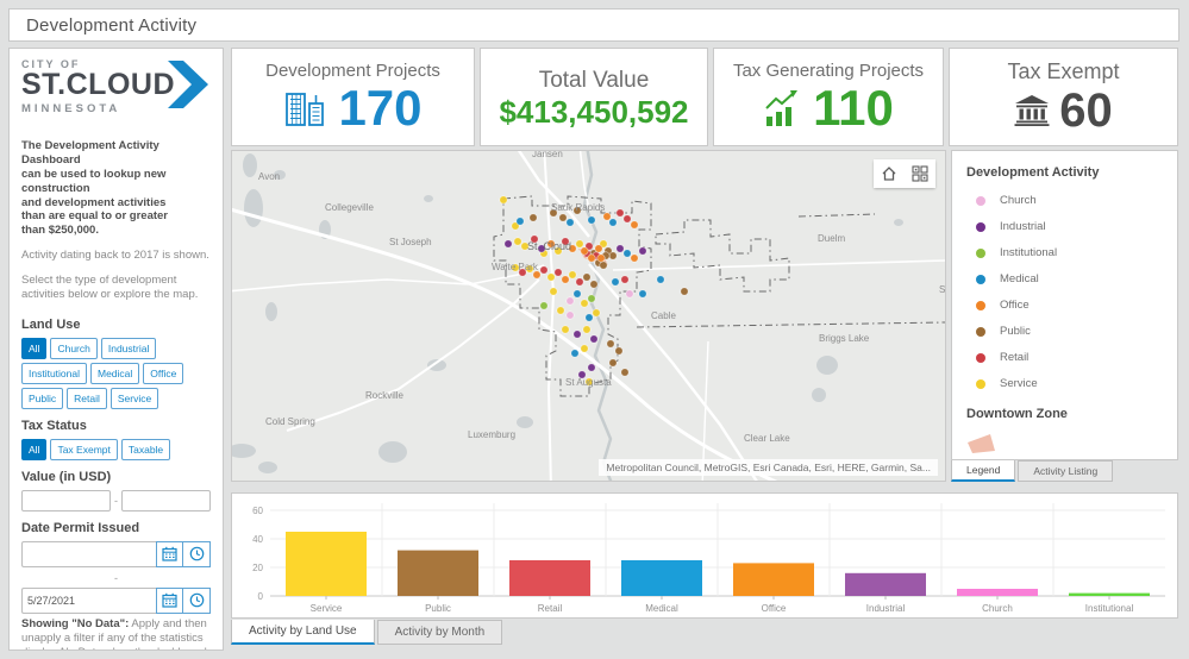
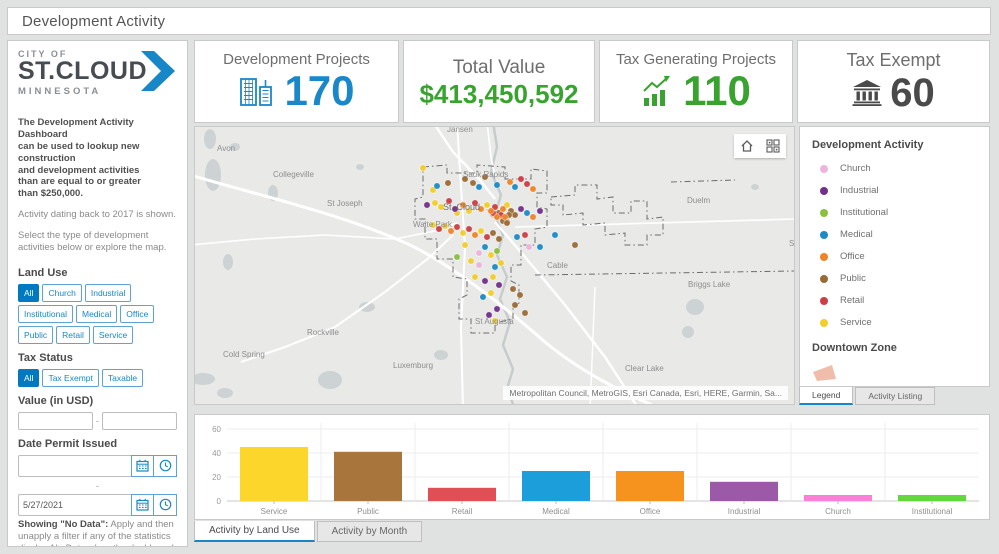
Public: 32 -> 41
Retail: 25 -> 11
Office: 23 -> 25
Institutional: 2 -> 5
